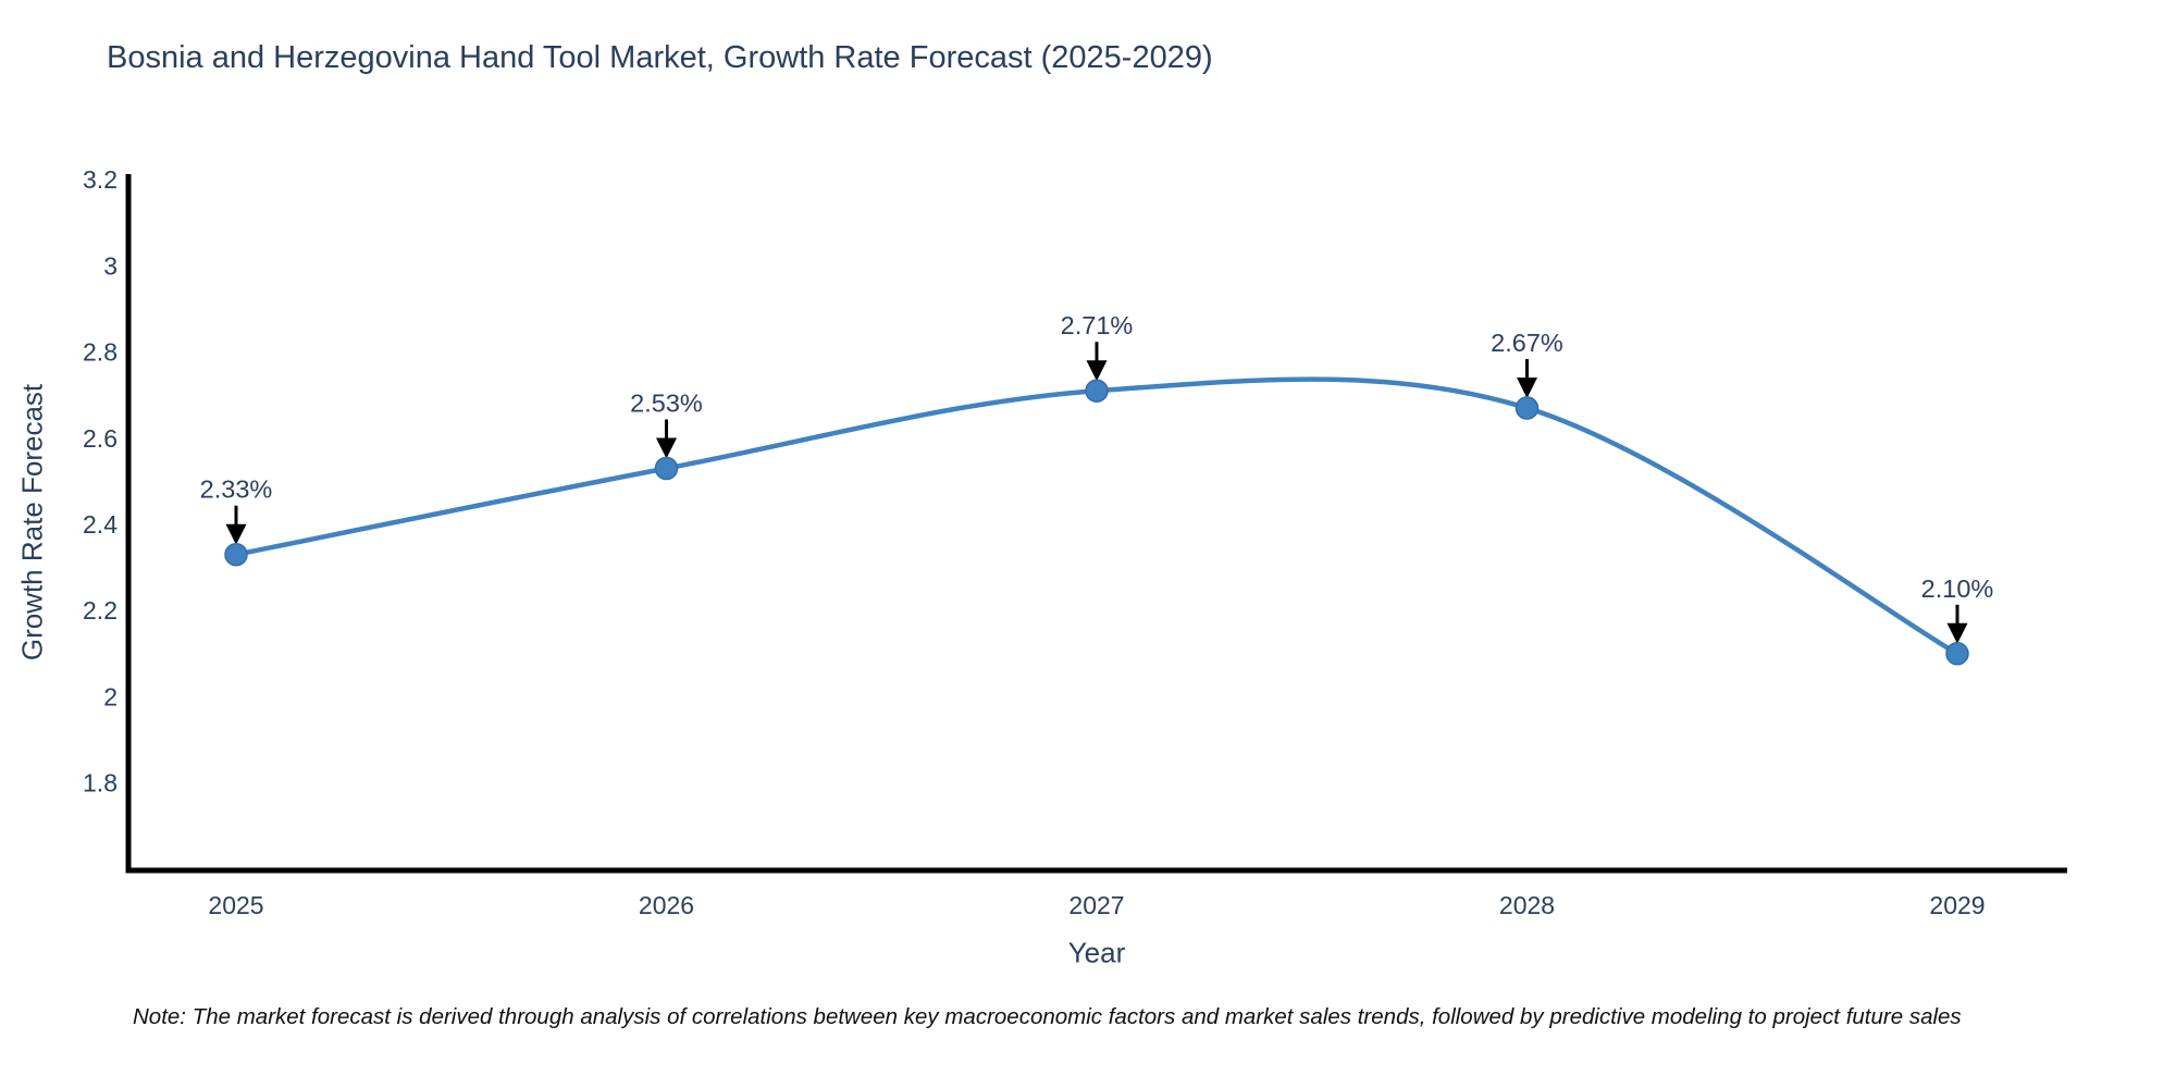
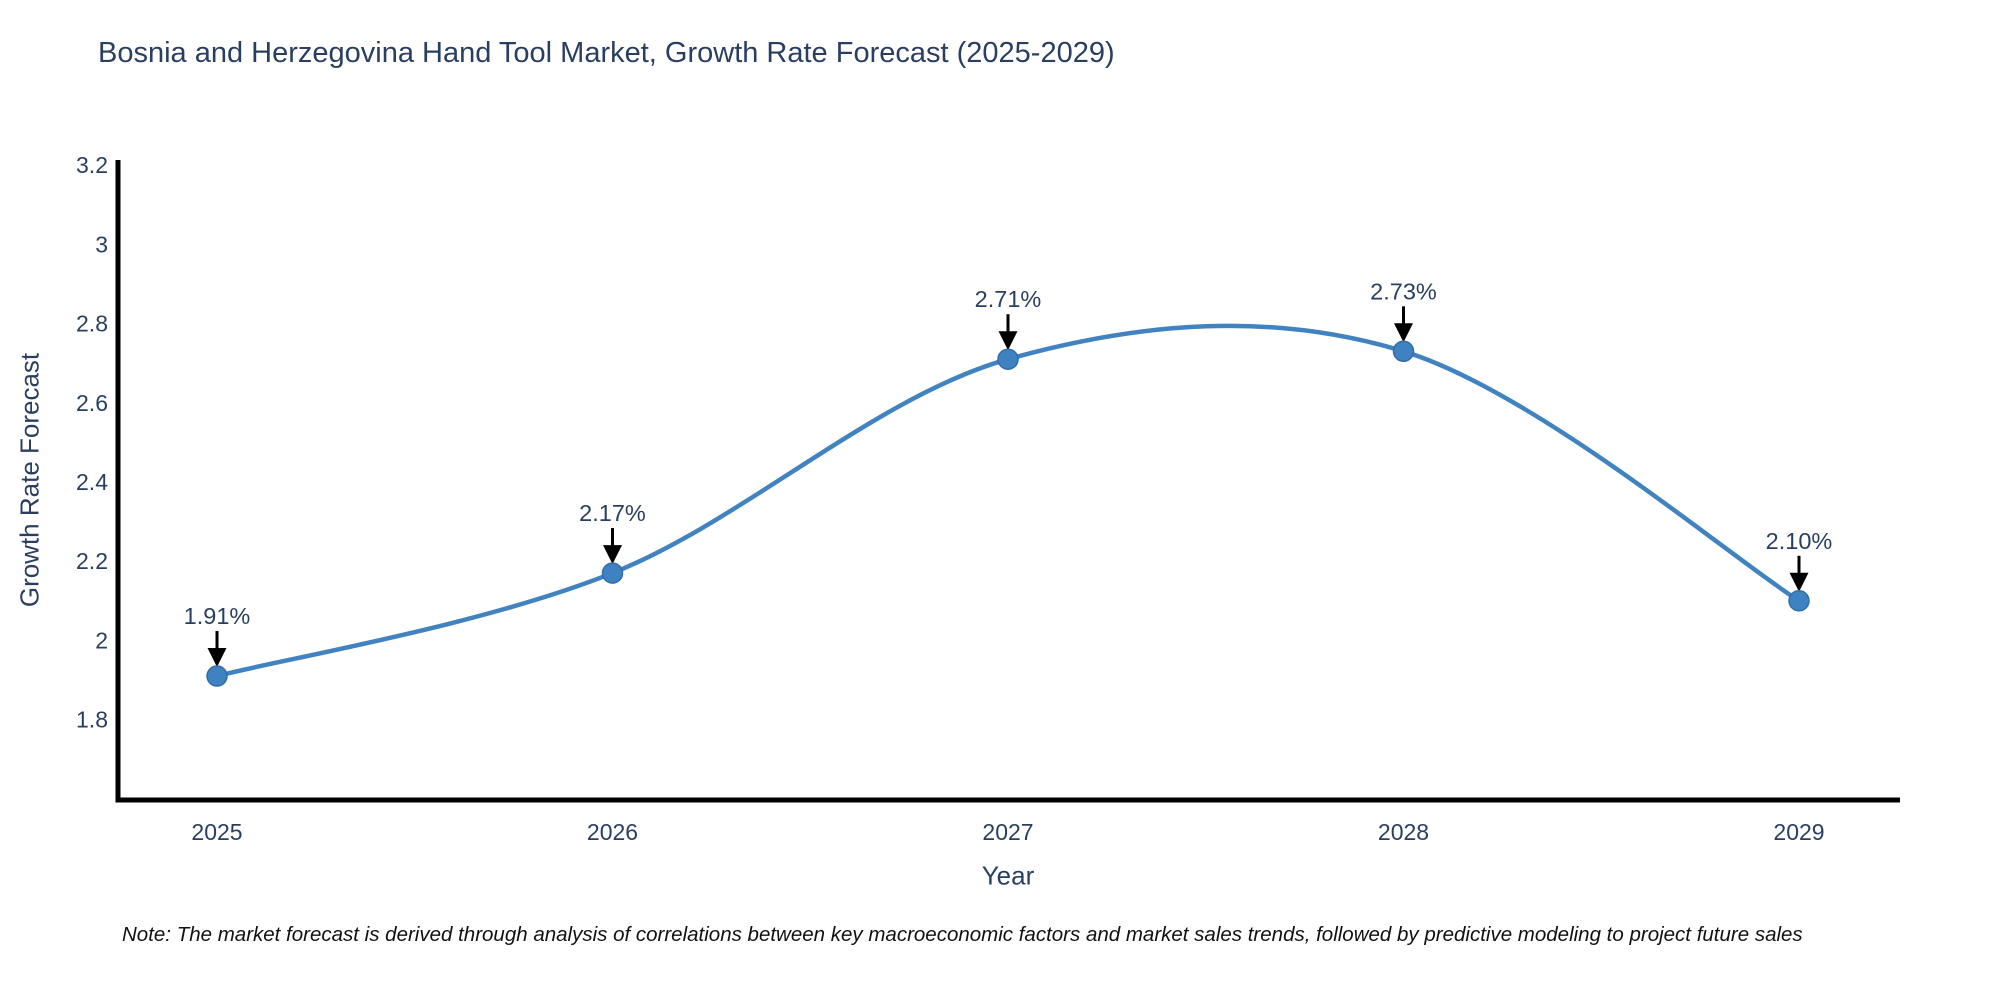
2025: 2.33% -> 1.91%
2026: 2.53% -> 2.17%
2028: 2.67% -> 2.73%
